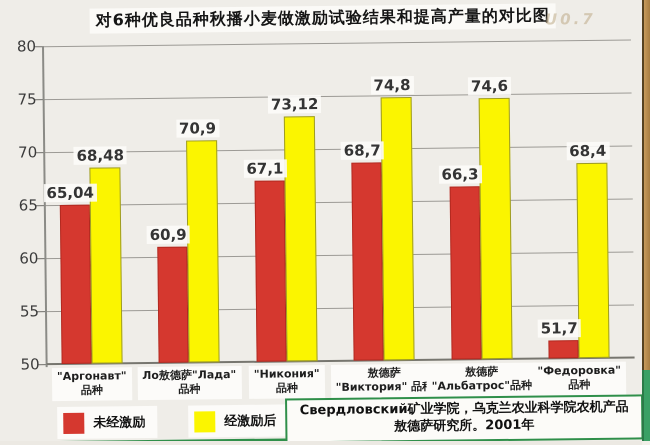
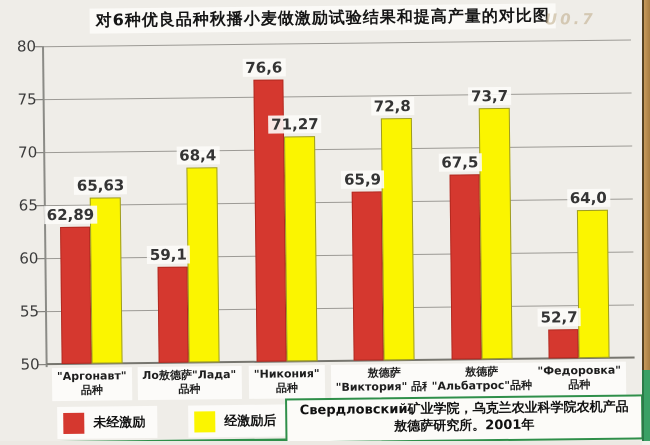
未经激励/"Аргонавт" 品种: 65,04 -> 62,89
经激励后/"Аргонавт" 品种: 68,48 -> 65,63
未经激励/Ло敖德萨"Лада" 品种: 60,9 -> 59,1
经激励后/Ло敖德萨"Лада" 品种: 70,9 -> 68,4
未经激励/"Никония" 品种: 67,1 -> 76,6
经激励后/"Никония" 品种: 73,12 -> 71,27
未经激励/敖德萨 "Виктория" 品种: 68,7 -> 65,9
经激励后/敖德萨 "Виктория" 品种: 74,8 -> 72,8
未经激励/敖德萨 "Альбатрос"品种: 66,3 -> 67,5
经激励后/敖德萨 "Альбатрос"品种: 74,6 -> 73,7
未经激励/"Федоровка" 品种: 51,7 -> 52,7
经激励后/"Федоровка" 品种: 68,4 -> 64,0
